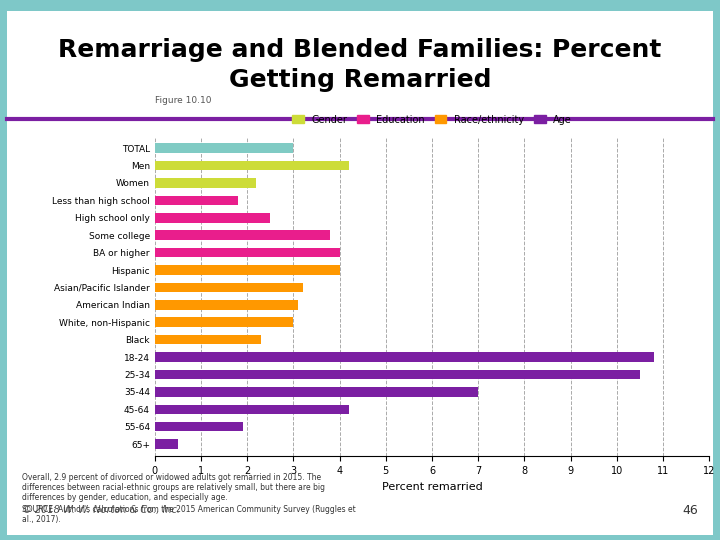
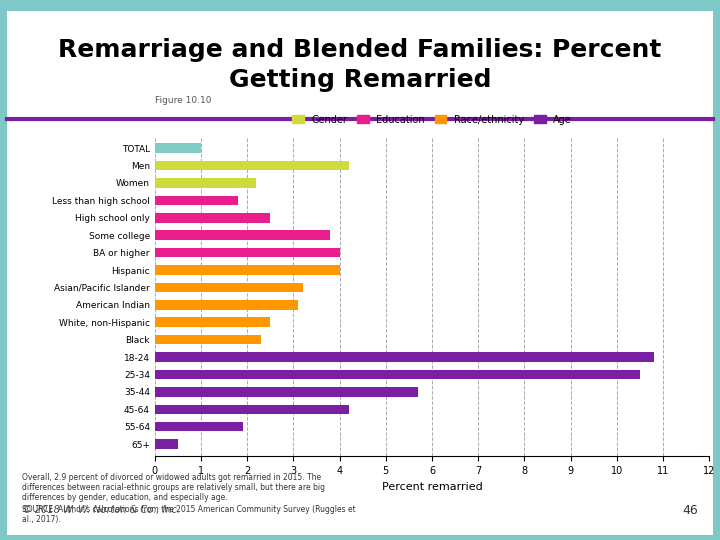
TOTAL: 3.0 -> 1.0
White, non-Hispanic: 3.0 -> 2.5
35-44: 7.0 -> 5.7
